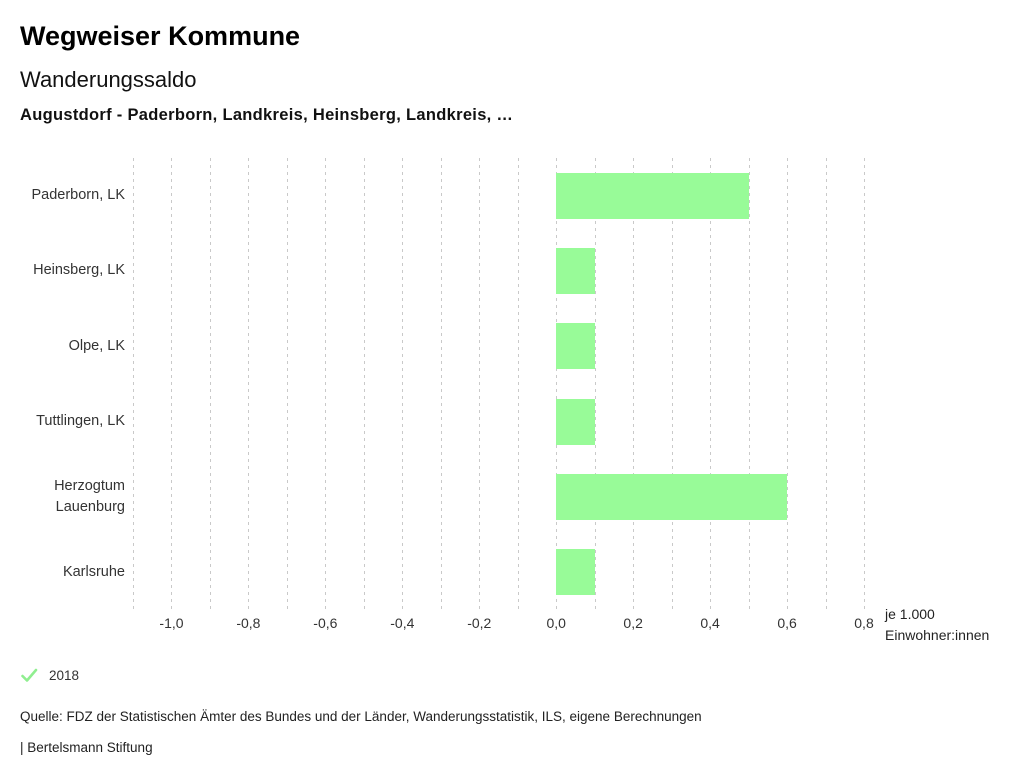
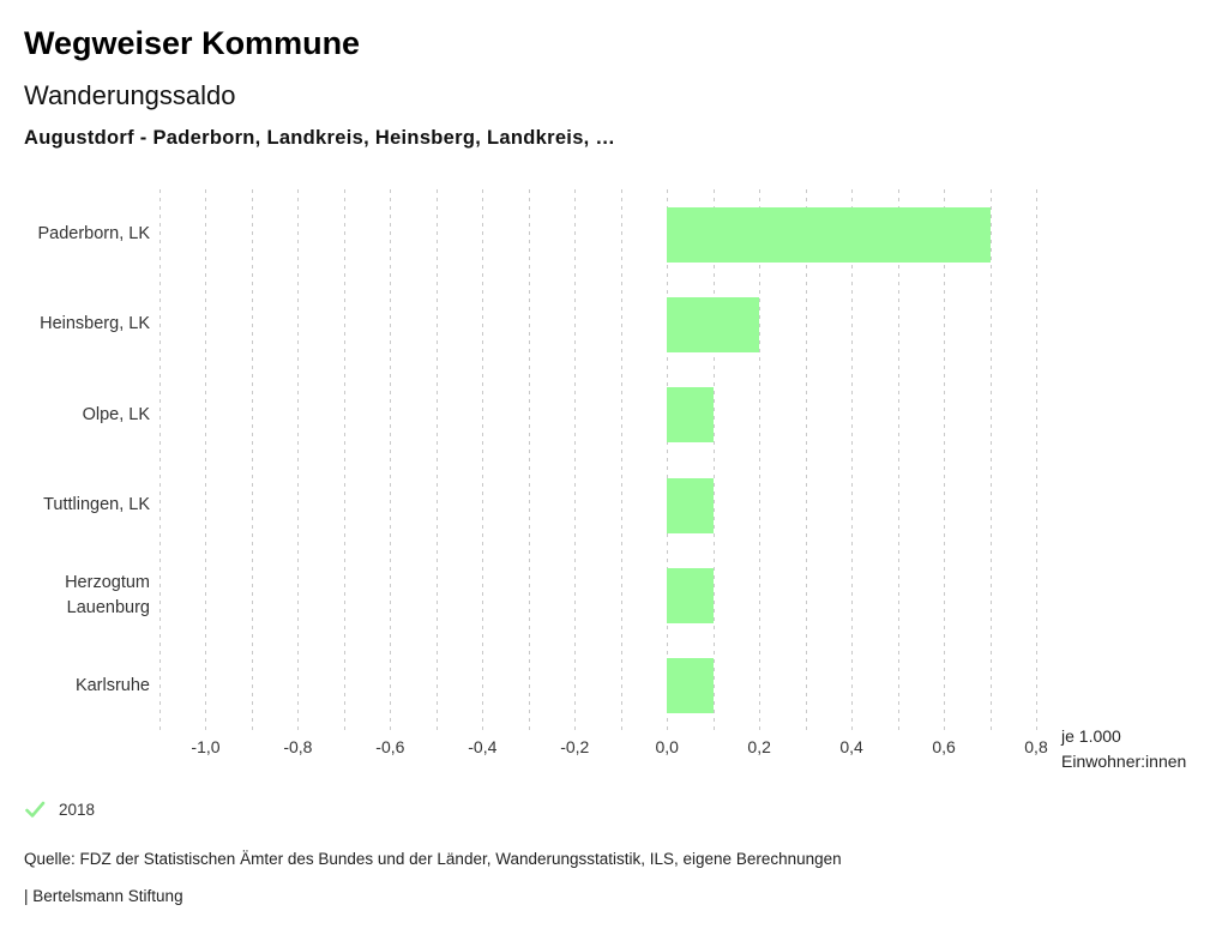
Paderborn, LK: 0,5 -> 0,7
Heinsberg, LK: 0,1 -> 0,2
Herzogtum Lauenburg: 0,6 -> 0,1
